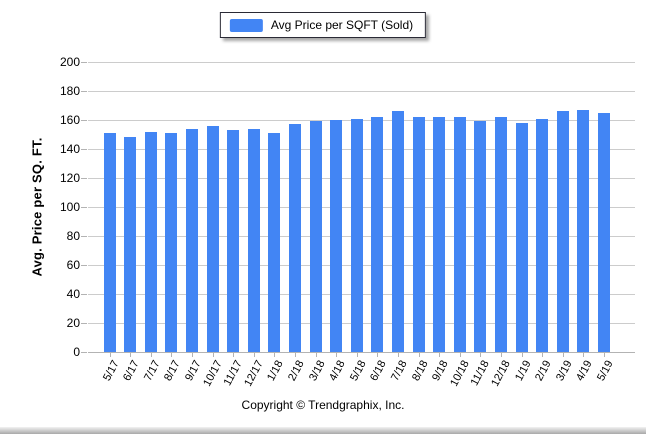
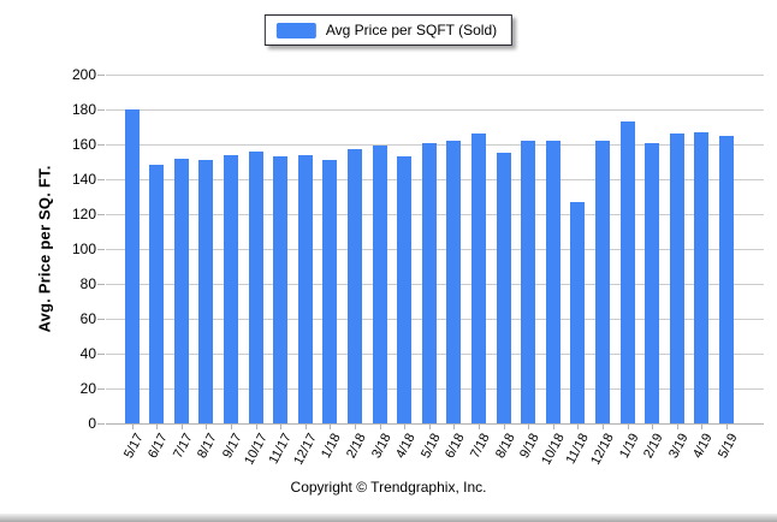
5/17: 151 -> 180
4/18: 160 -> 153
8/18: 162 -> 155
11/18: 159 -> 127
1/19: 158 -> 173
